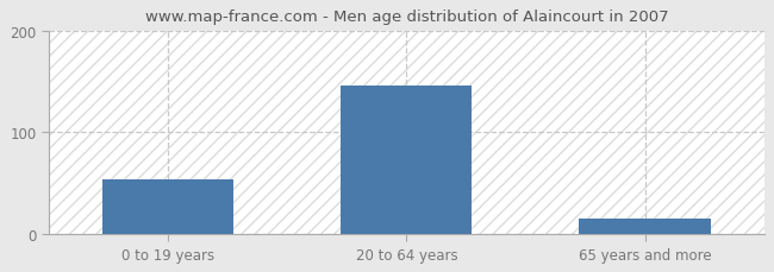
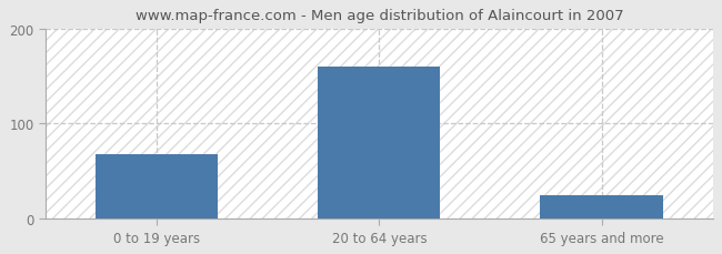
0 to 19 years: 54 -> 68
20 to 64 years: 146 -> 160
65 years and more: 16 -> 25
